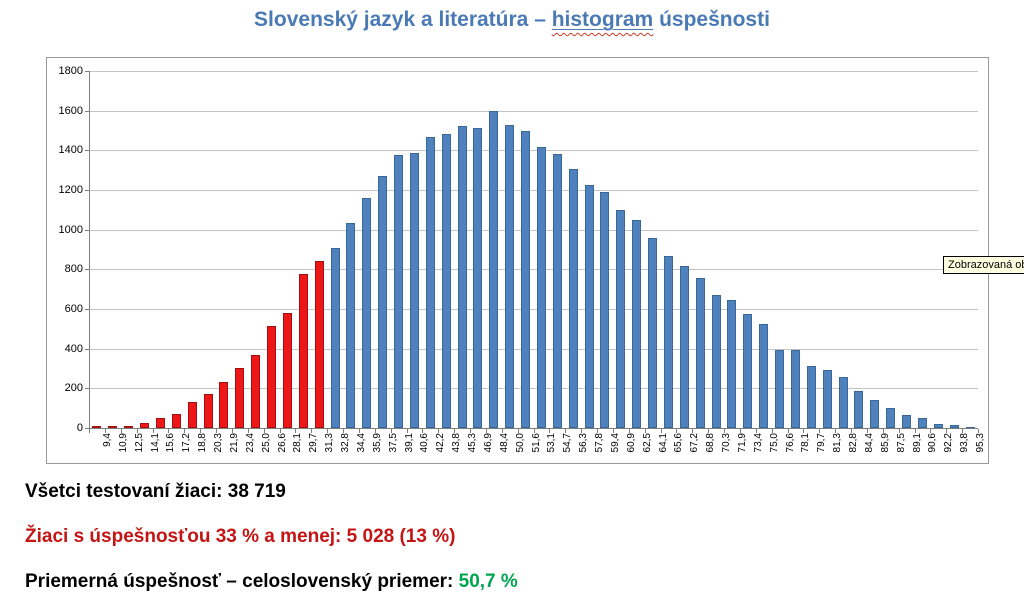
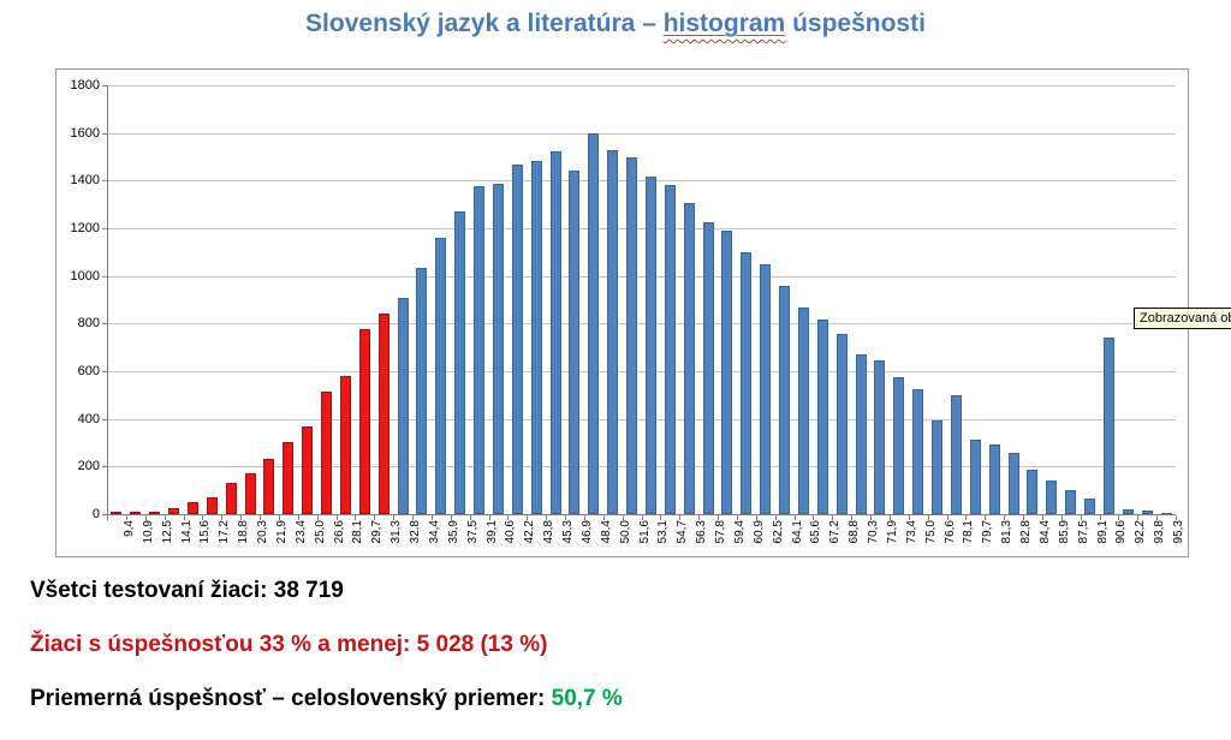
46,9: 1520 -> 1440
78,1: 400 -> 500
90,6: 50 -> 740
